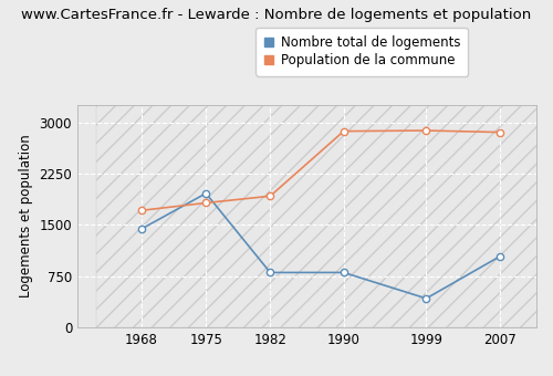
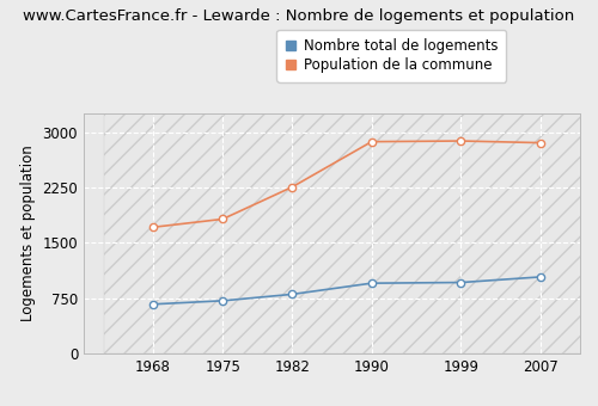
Nombre total de logements/1968: 1440 -> 660
Nombre total de logements/1975: 1960 -> 710
Population de la commune/1982: 1920 -> 2260
Nombre total de logements/1990: 800 -> 950
Nombre total de logements/1999: 420 -> 960
